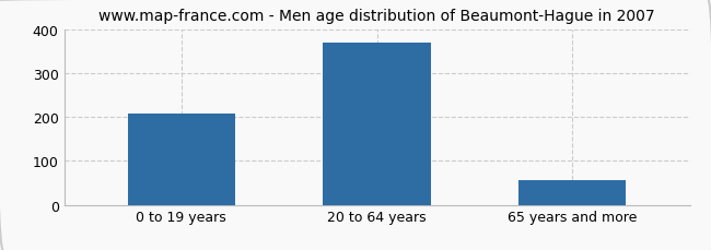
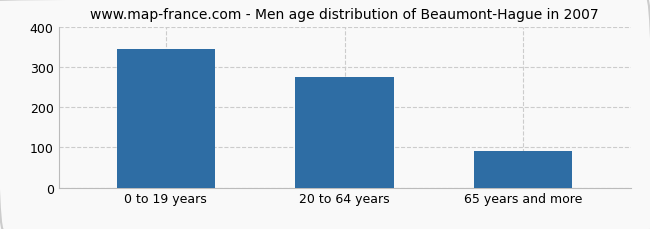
0 to 19 years: 207 -> 345
20 to 64 years: 368 -> 275
65 years and more: 57 -> 90
